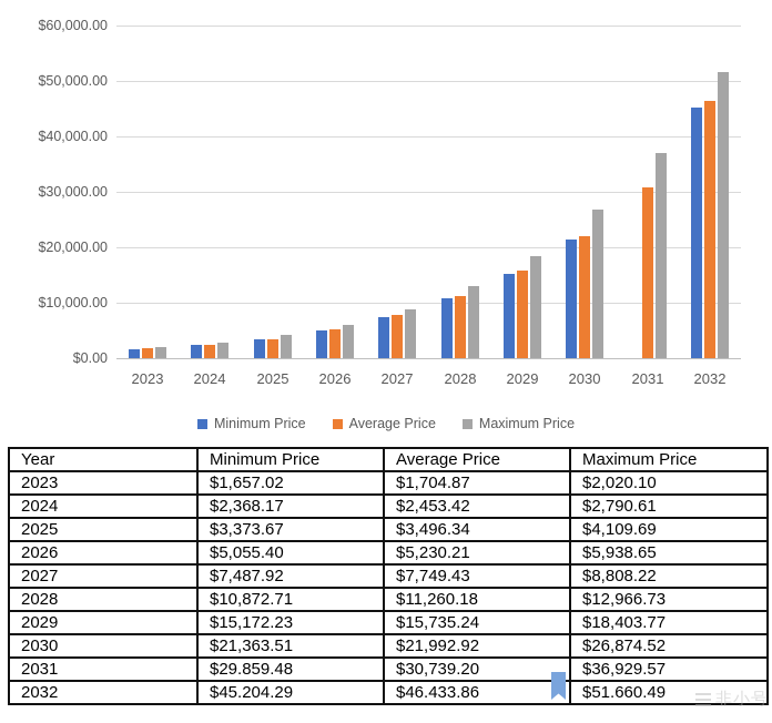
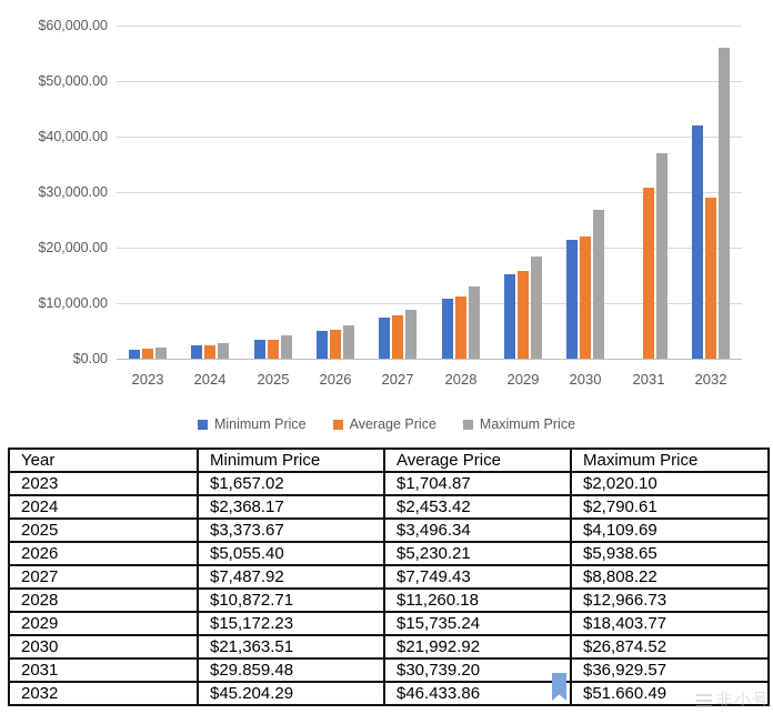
Minimum Price/2032: $45000 -> $42000
Average Price/2032: $46000 -> $29000
Maximum Price/2032: $52000 -> $56000
